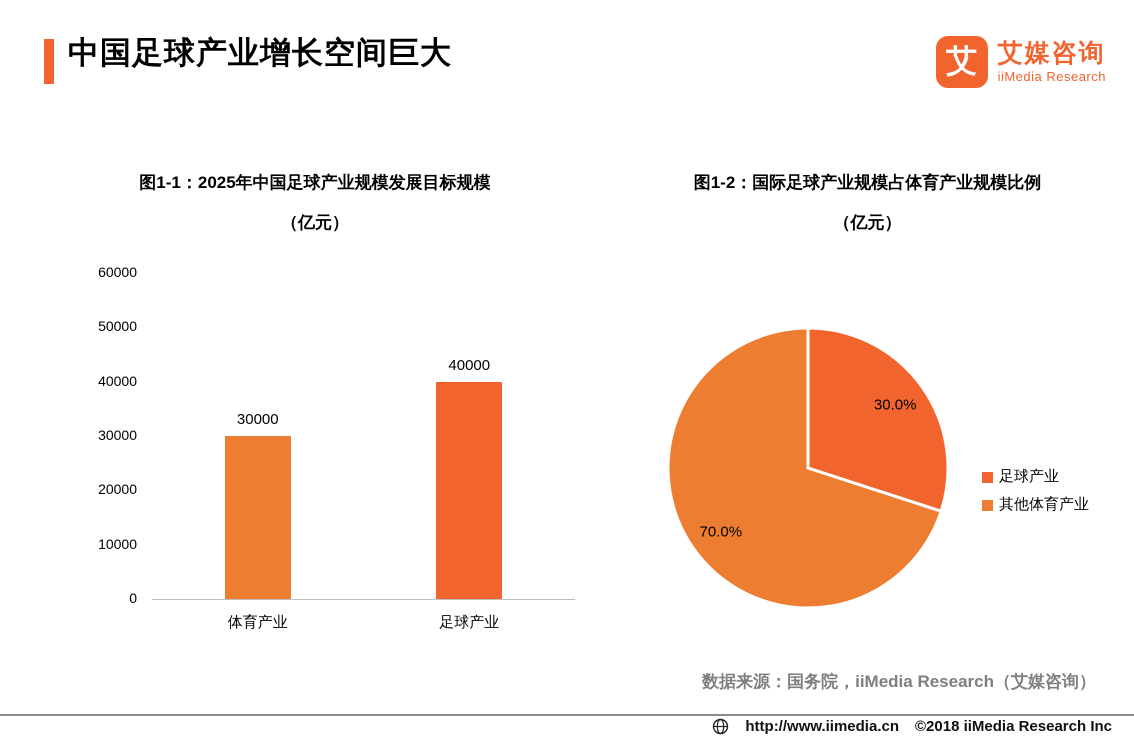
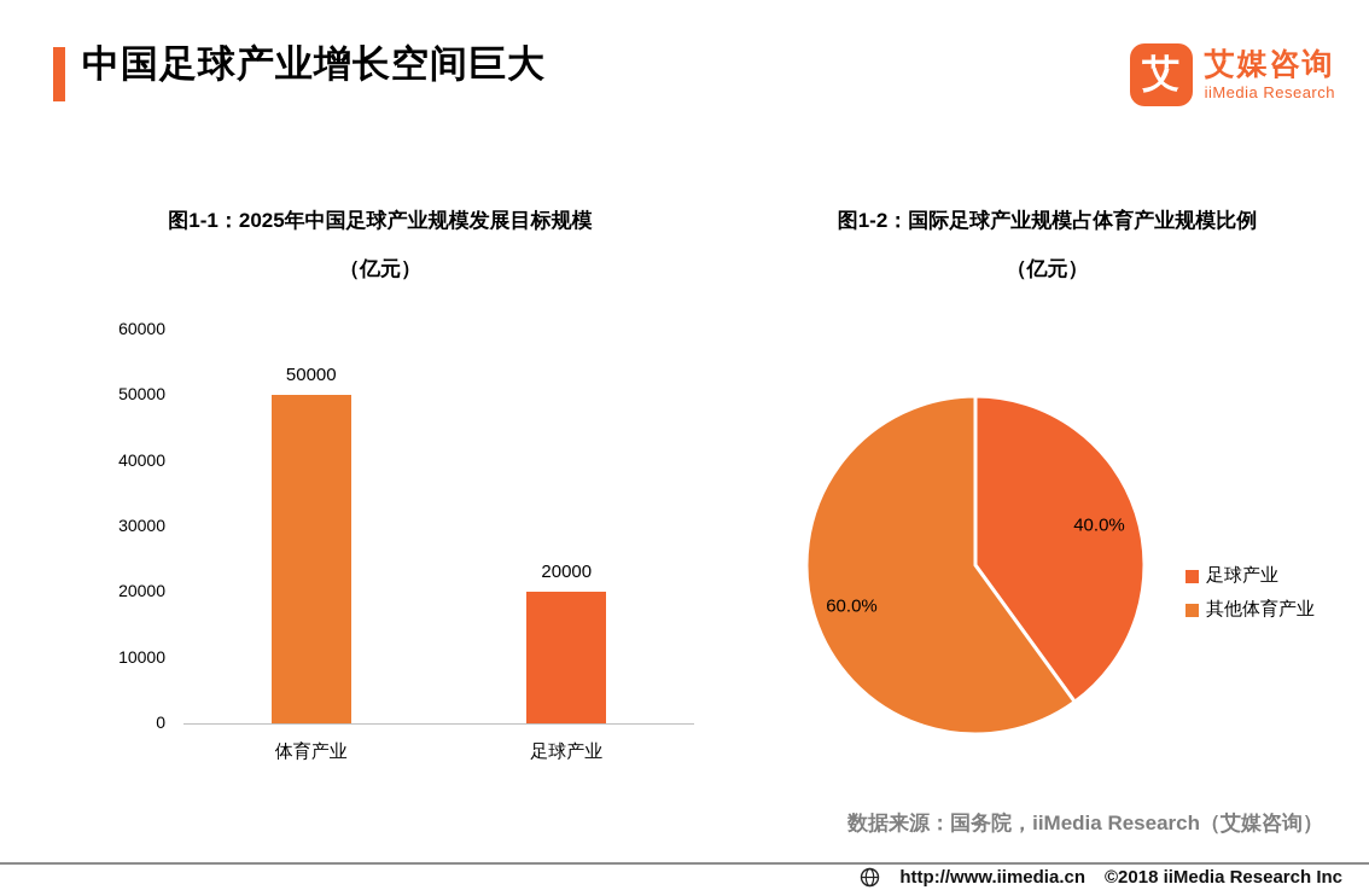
图1-1：2025年中国足球产业规模发展目标规模/体育产业: 30000 -> 50000
图1-1：2025年中国足球产业规模发展目标规模/足球产业: 40000 -> 20000
图1-2：国际足球产业规模占体育产业规模比例/足球产业: 30.0% -> 40.0%
图1-2：国际足球产业规模占体育产业规模比例/其他体育产业: 70.0% -> 60.0%
